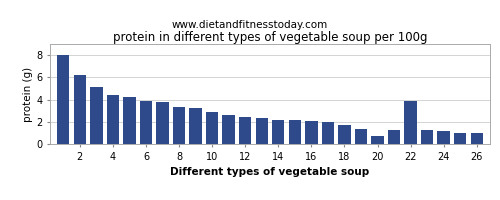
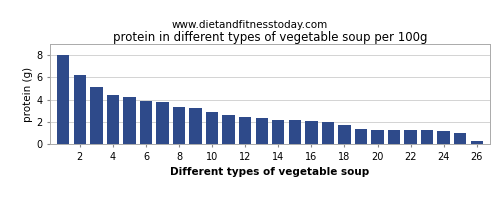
20: 0.7 -> 1.3
22: 3.9 -> 1.2
26: 1.0 -> 0.3
